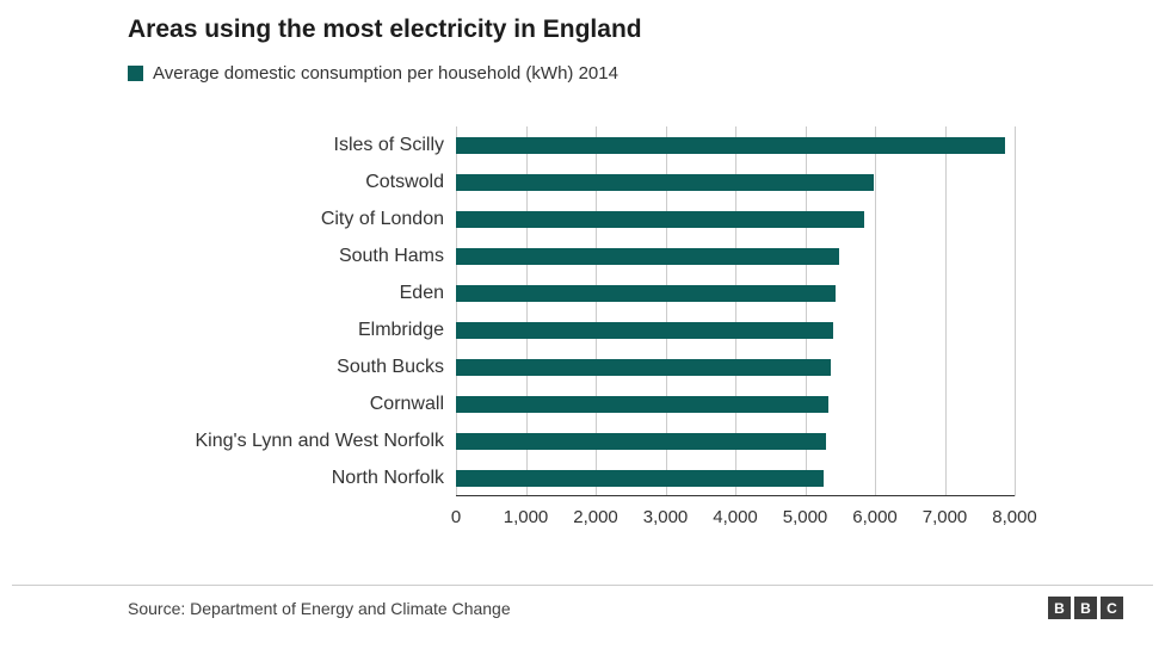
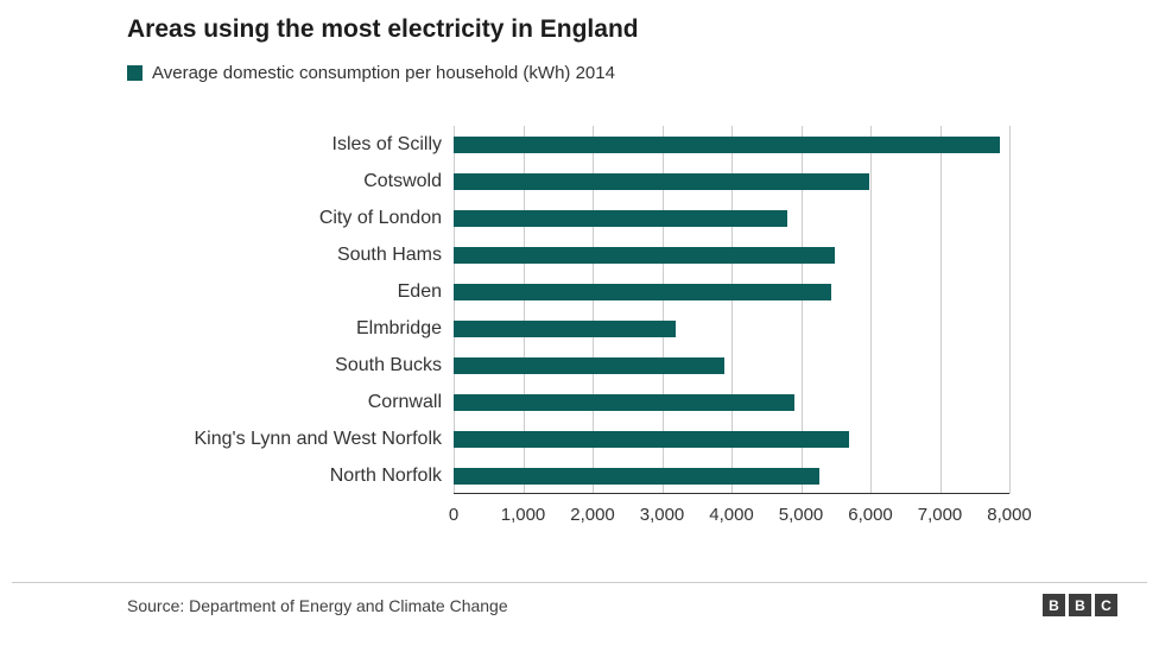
City of London: 5800 -> 4800
Elmbridge: 5400 -> 3200
South Bucks: 5400 -> 3900
Cornwall: 5300 -> 4900
King's Lynn and West Norfolk: 5300 -> 5700
